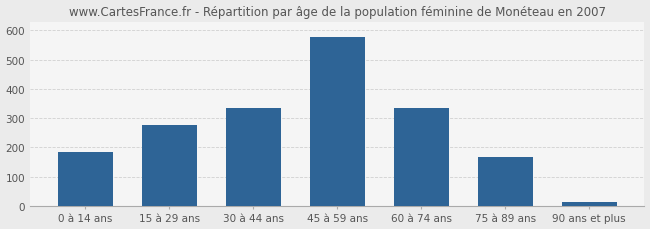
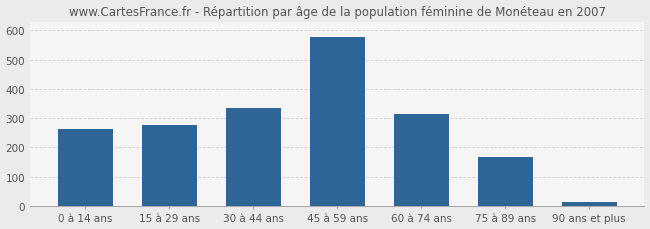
0 à 14 ans: 185 -> 262
60 à 74 ans: 335 -> 315
